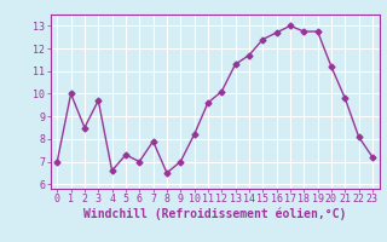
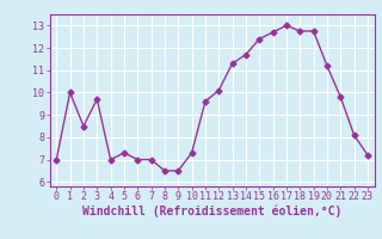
4: 6.6 -> 7.0
7: 7.9 -> 7.0
9: 7.0 -> 6.5
10: 8.2 -> 7.3
